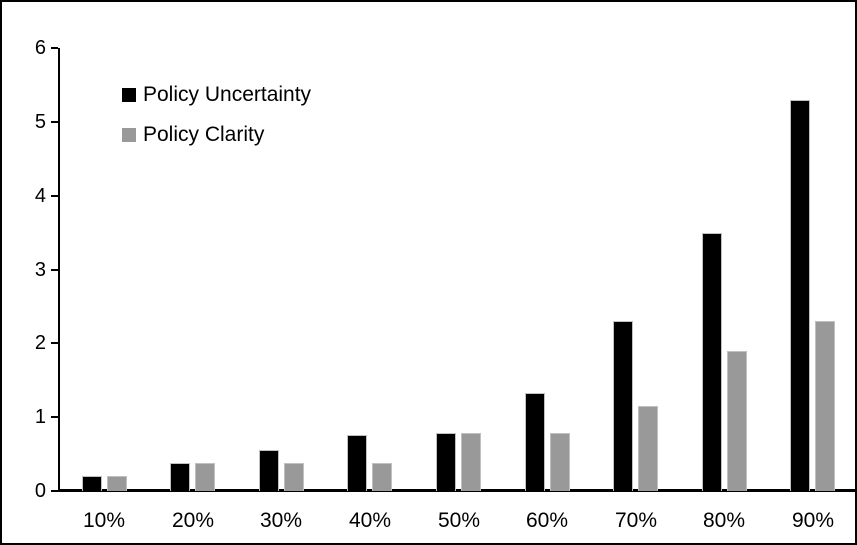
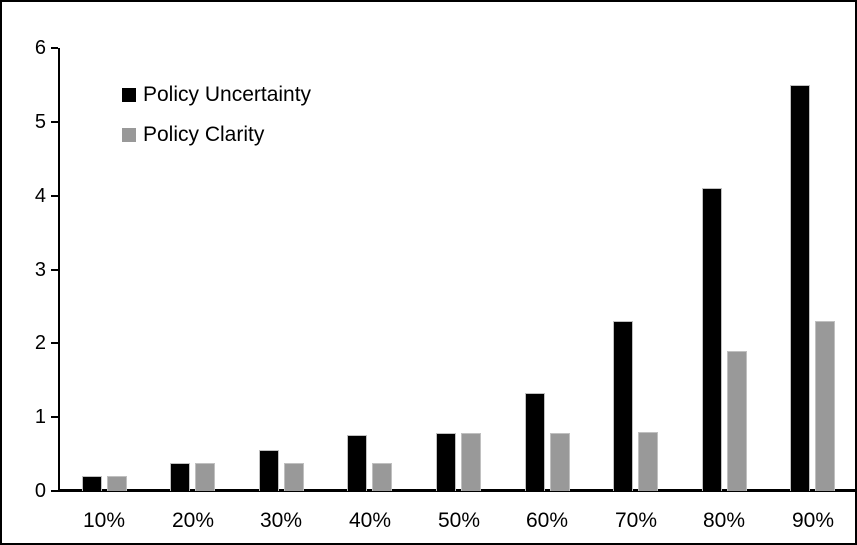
Policy Clarity/70%: 1.1 -> 0.8
Policy Uncertainty/80%: 3.5 -> 4.1
Policy Uncertainty/90%: 5.3 -> 5.5
